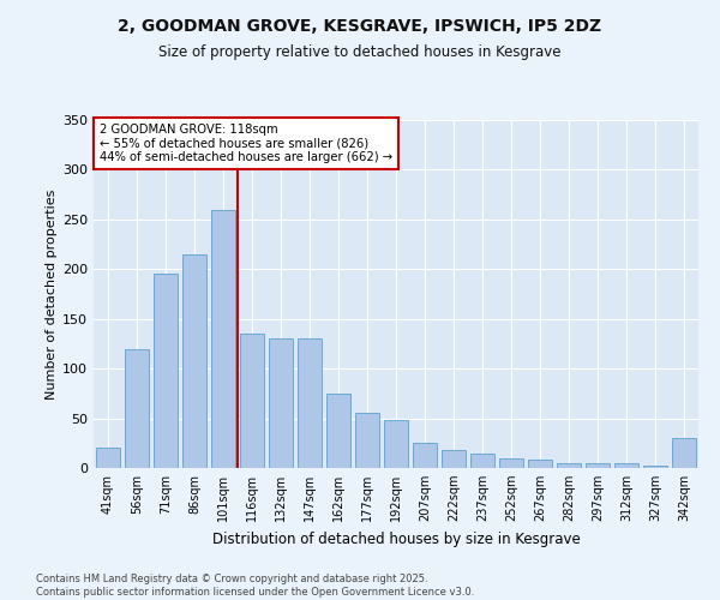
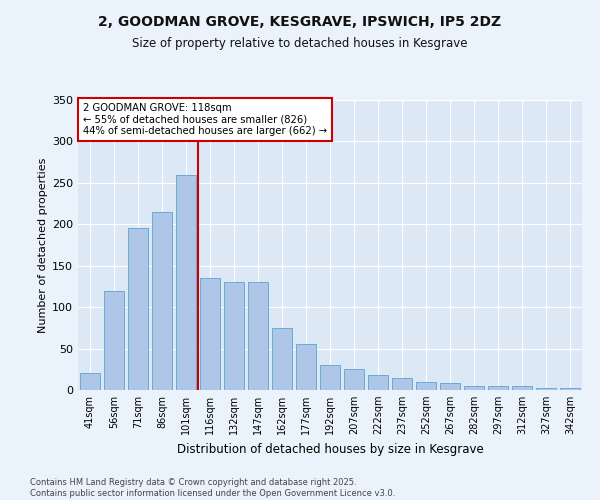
192sqm: 48 -> 30
342sqm: 30 -> 3
